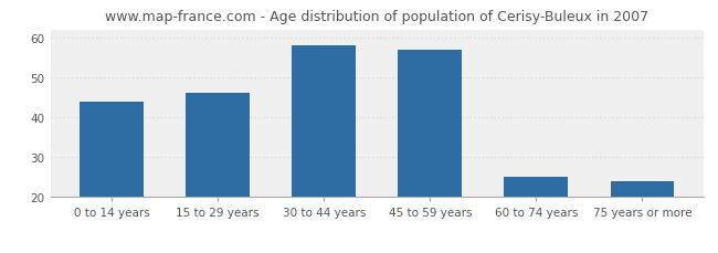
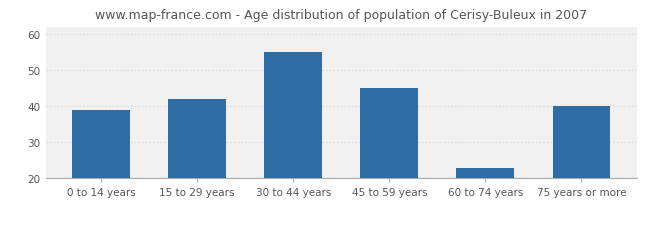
0 to 14 years: 44 -> 39
15 to 29 years: 46 -> 42
30 to 44 years: 58 -> 55
45 to 59 years: 57 -> 45
60 to 74 years: 25 -> 23
75 years or more: 24 -> 40
